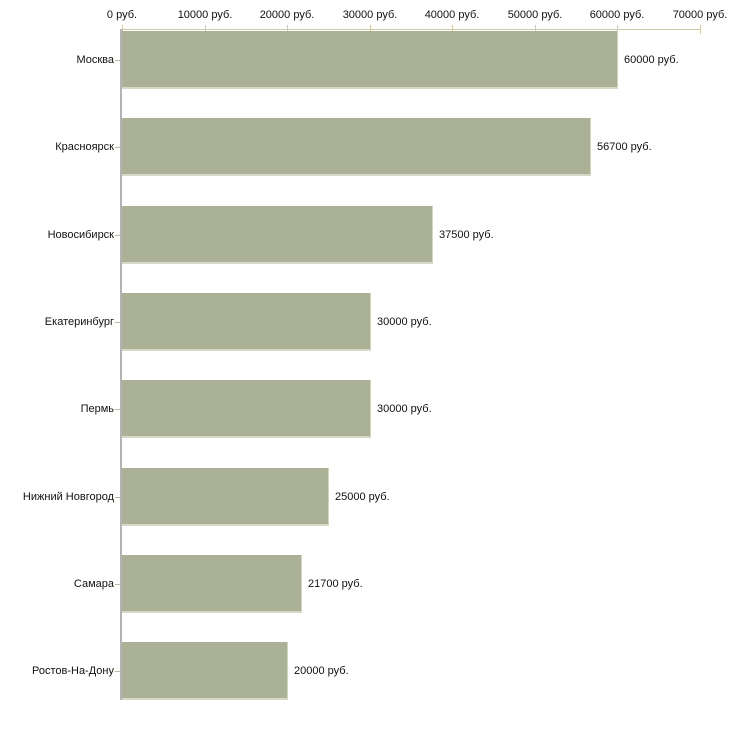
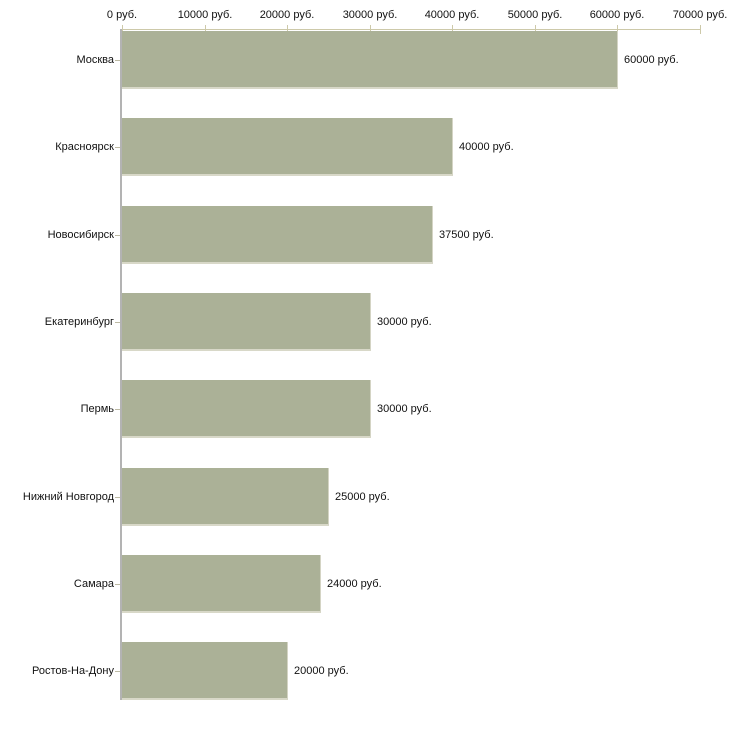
Красноярск: 56700 -> 40000
Самара: 21700 -> 24000
